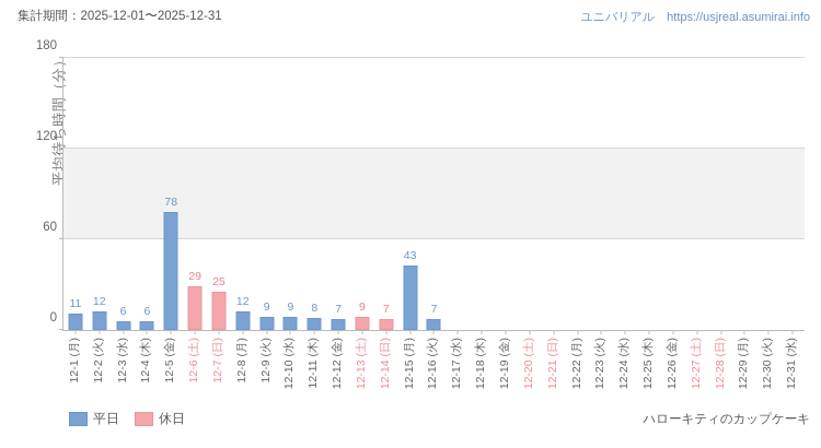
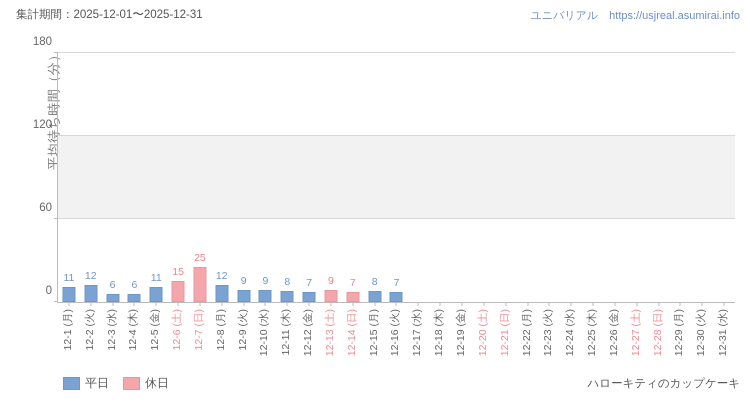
12-5 (金): 78 -> 11
12-6 (土): 29 -> 15
12-15 (月): 43 -> 8
